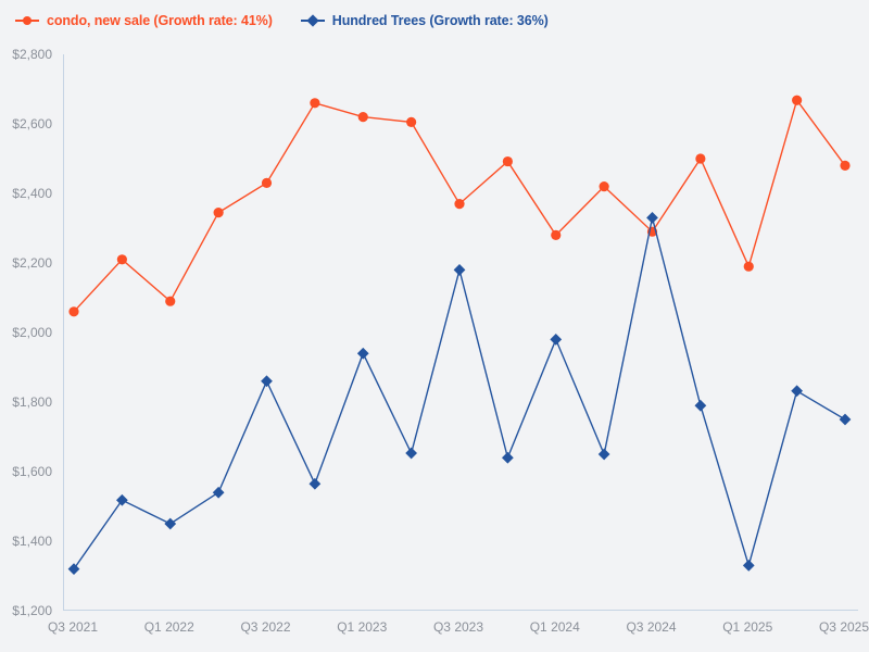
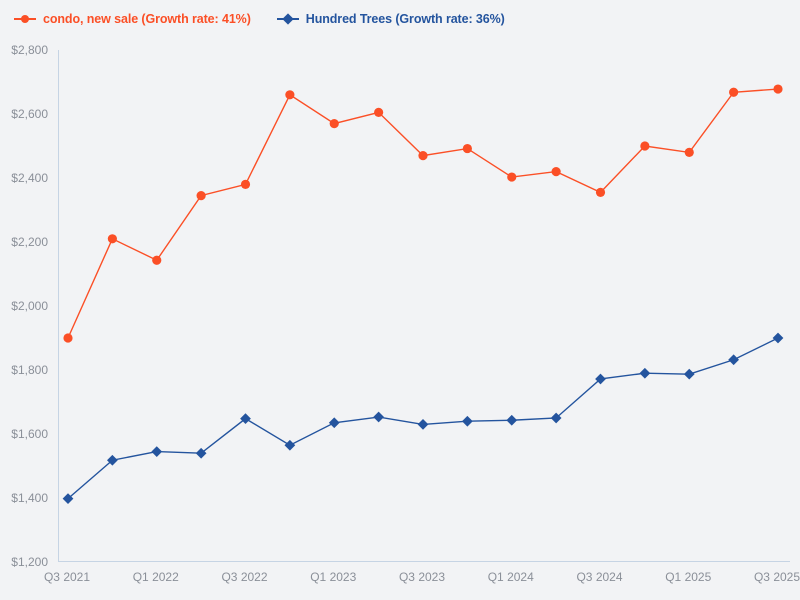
condo, new sale (Growth rate: 41%)/Q3 2021: $2060 -> $1900
Hundred Trees (Growth rate: 36%)/Q3 2021: $1320 -> $1400
condo, new sale (Growth rate: 41%)/Q1 2022: $2090 -> $2140
Hundred Trees (Growth rate: 36%)/Q1 2022: $1450 -> $1540
condo, new sale (Growth rate: 41%)/Q3 2022: $2430 -> $2380
Hundred Trees (Growth rate: 36%)/Q3 2022: $1860 -> $1650
condo, new sale (Growth rate: 41%)/Q1 2023: $2620 -> $2570
Hundred Trees (Growth rate: 36%)/Q1 2023: $1940 -> $1640
condo, new sale (Growth rate: 41%)/Q3 2023: $2370 -> $2470
Hundred Trees (Growth rate: 36%)/Q3 2023: $2180 -> $1630
condo, new sale (Growth rate: 41%)/Q1 2024: $2280 -> $2400
Hundred Trees (Growth rate: 36%)/Q1 2024: $1980 -> $1640
condo, new sale (Growth rate: 41%)/Q3 2024: $2290 -> $2360
Hundred Trees (Growth rate: 36%)/Q3 2024: $2330 -> $1770
condo, new sale (Growth rate: 41%)/Q1 2025: $2190 -> $2480
Hundred Trees (Growth rate: 36%)/Q1 2025: $1330 -> $1790
condo, new sale (Growth rate: 41%)/Q3 2025: $2480 -> $2680
Hundred Trees (Growth rate: 36%)/Q3 2025: $1750 -> $1900
